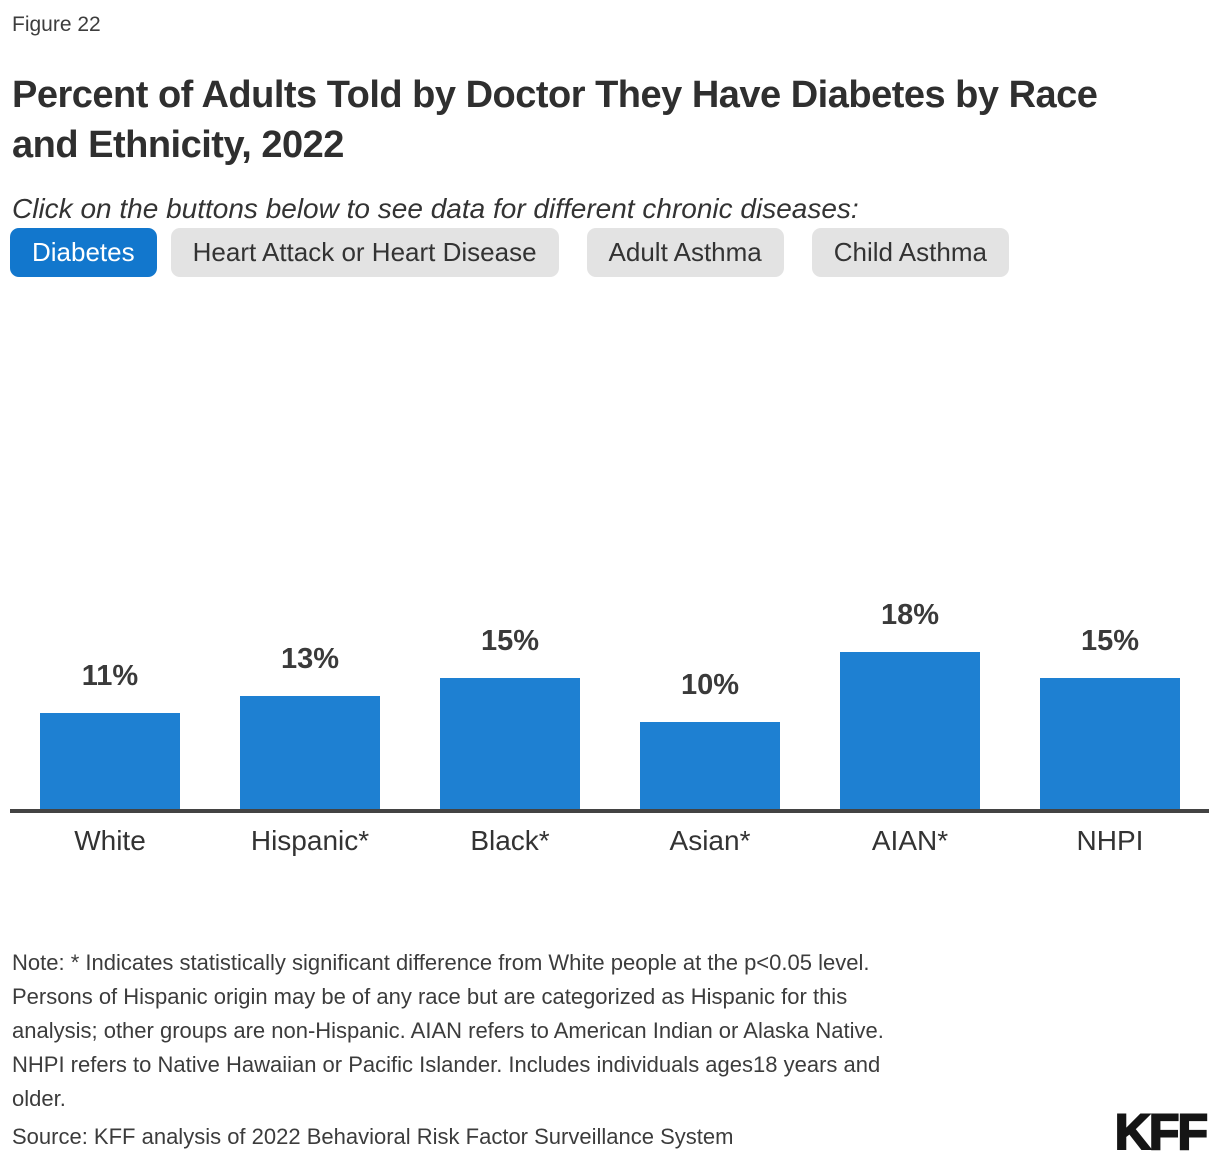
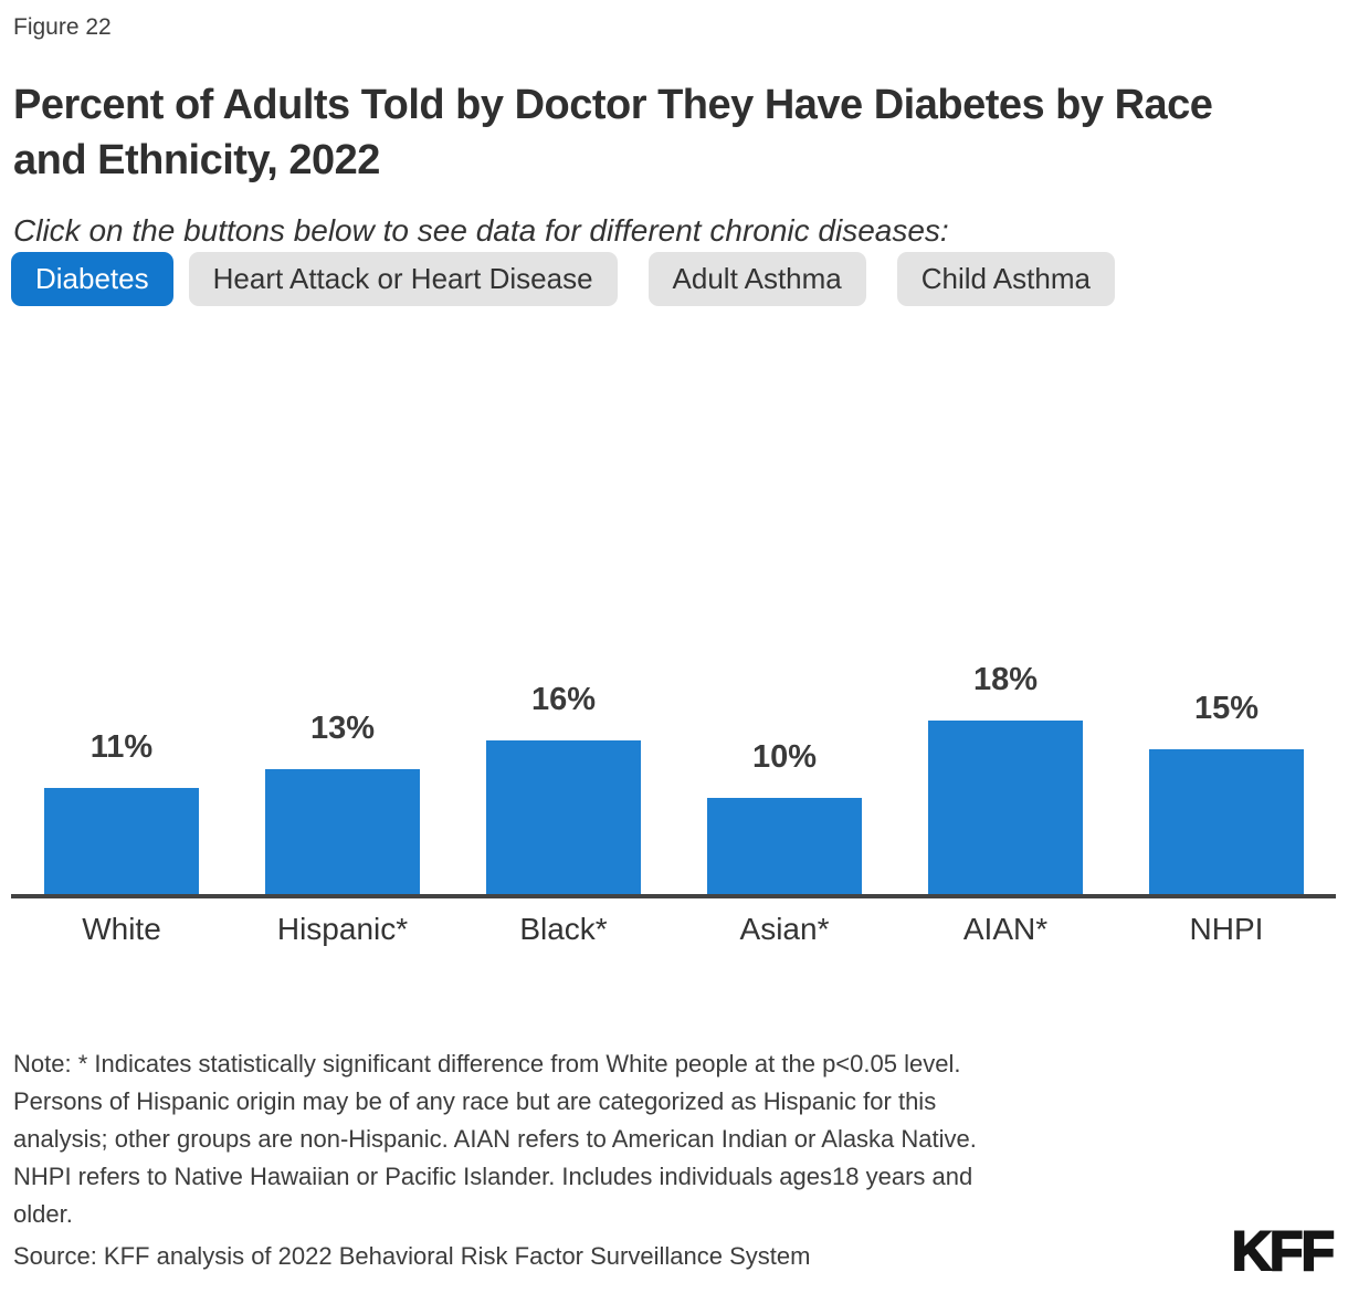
Black*: 15% -> 16%
